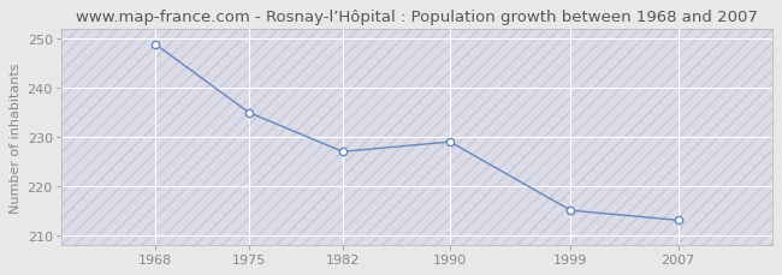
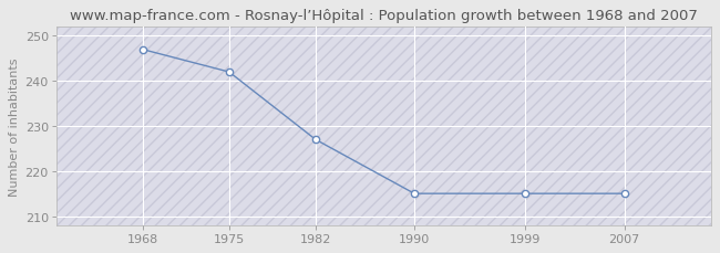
1968: 249 -> 247
1975: 235 -> 242
1990: 229 -> 215
2007: 213 -> 215
